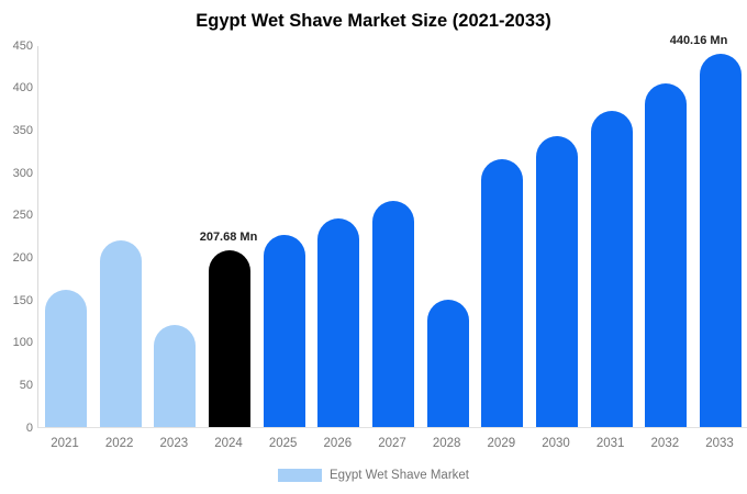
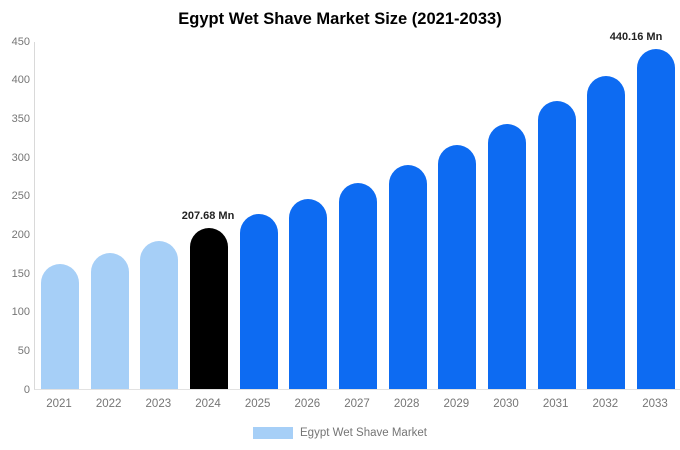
2022: 220 -> 180
2023: 120 -> 190
2028: 150 -> 290
